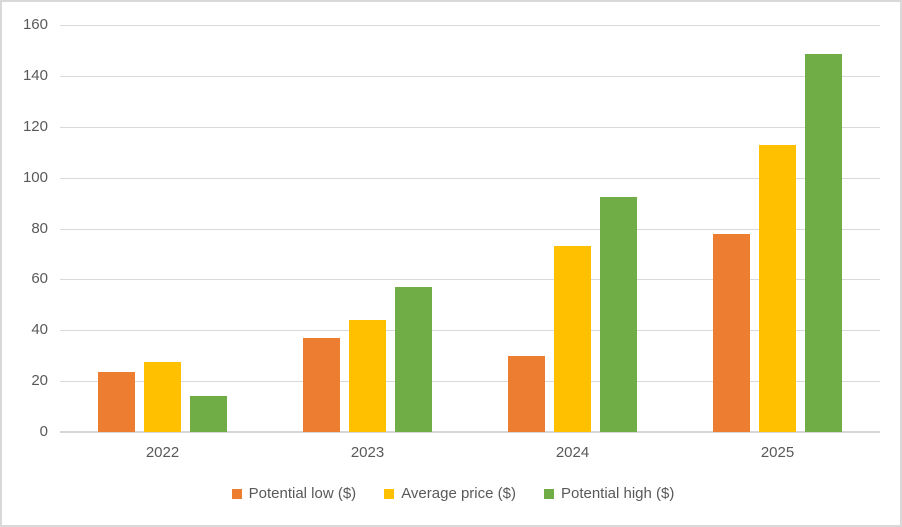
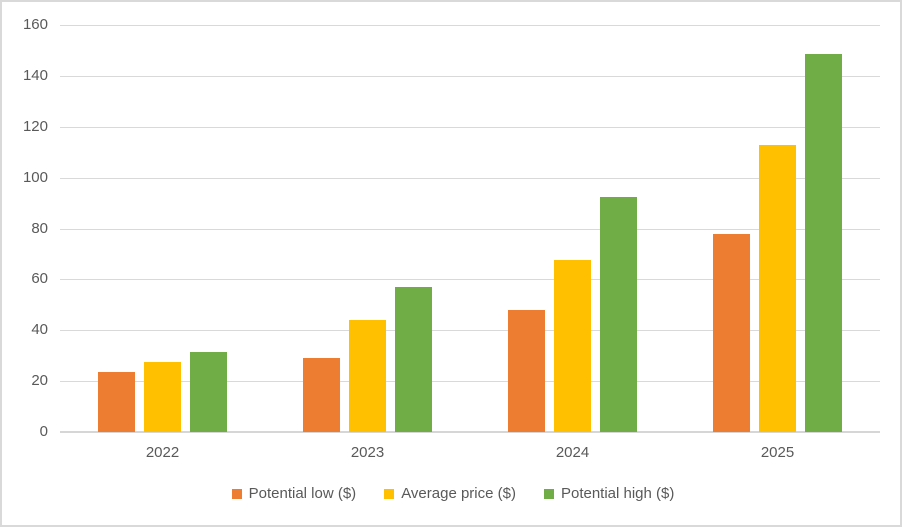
Potential high ($)/2022: 14 -> 32
Potential low ($)/2023: 37 -> 29
Potential low ($)/2024: 30 -> 48
Average price ($)/2024: 73 -> 68
